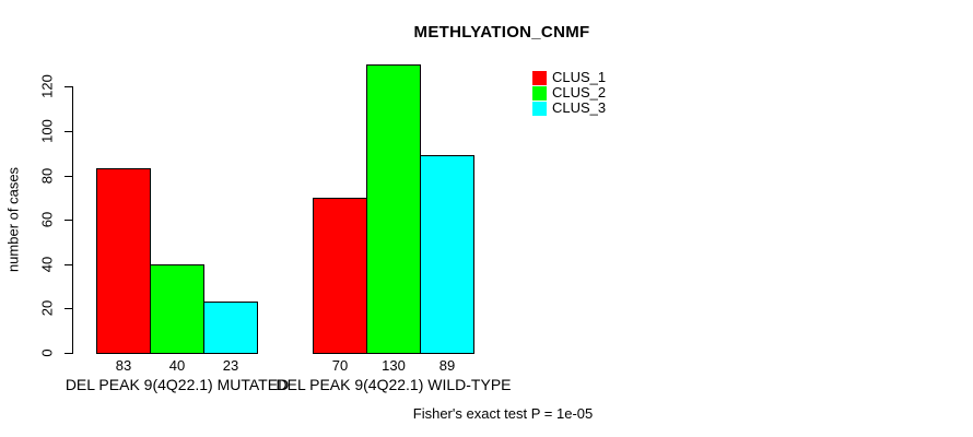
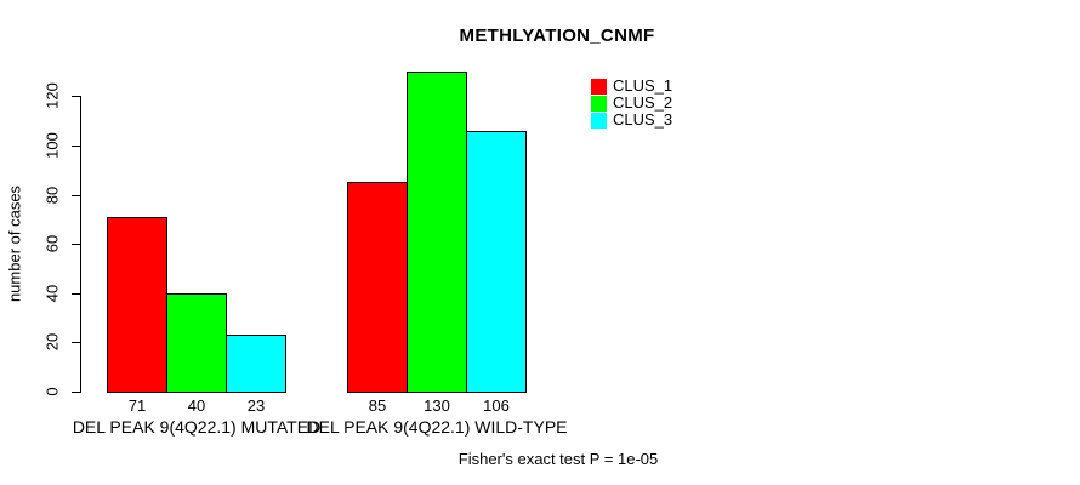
CLUS_1/DEL PEAK 9(4Q22.1) MUTATED: 83 -> 71
CLUS_1/DEL PEAK 9(4Q22.1) WILD-TYPE: 70 -> 85
CLUS_3/DEL PEAK 9(4Q22.1) WILD-TYPE: 89 -> 106
